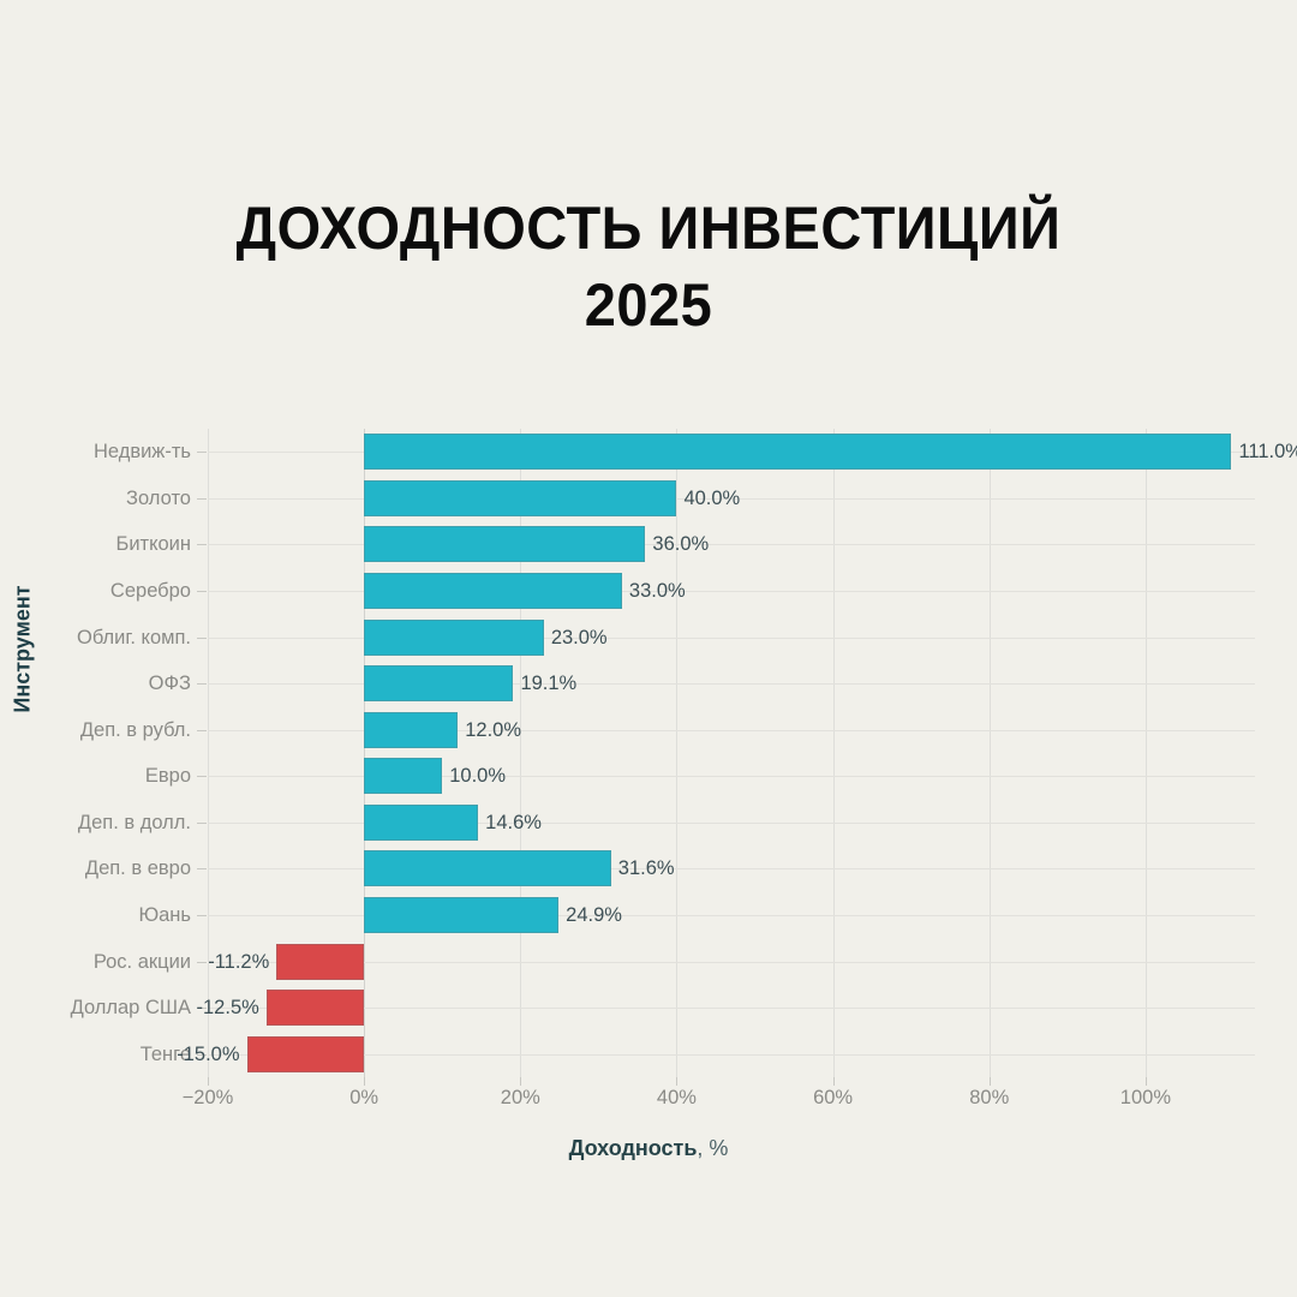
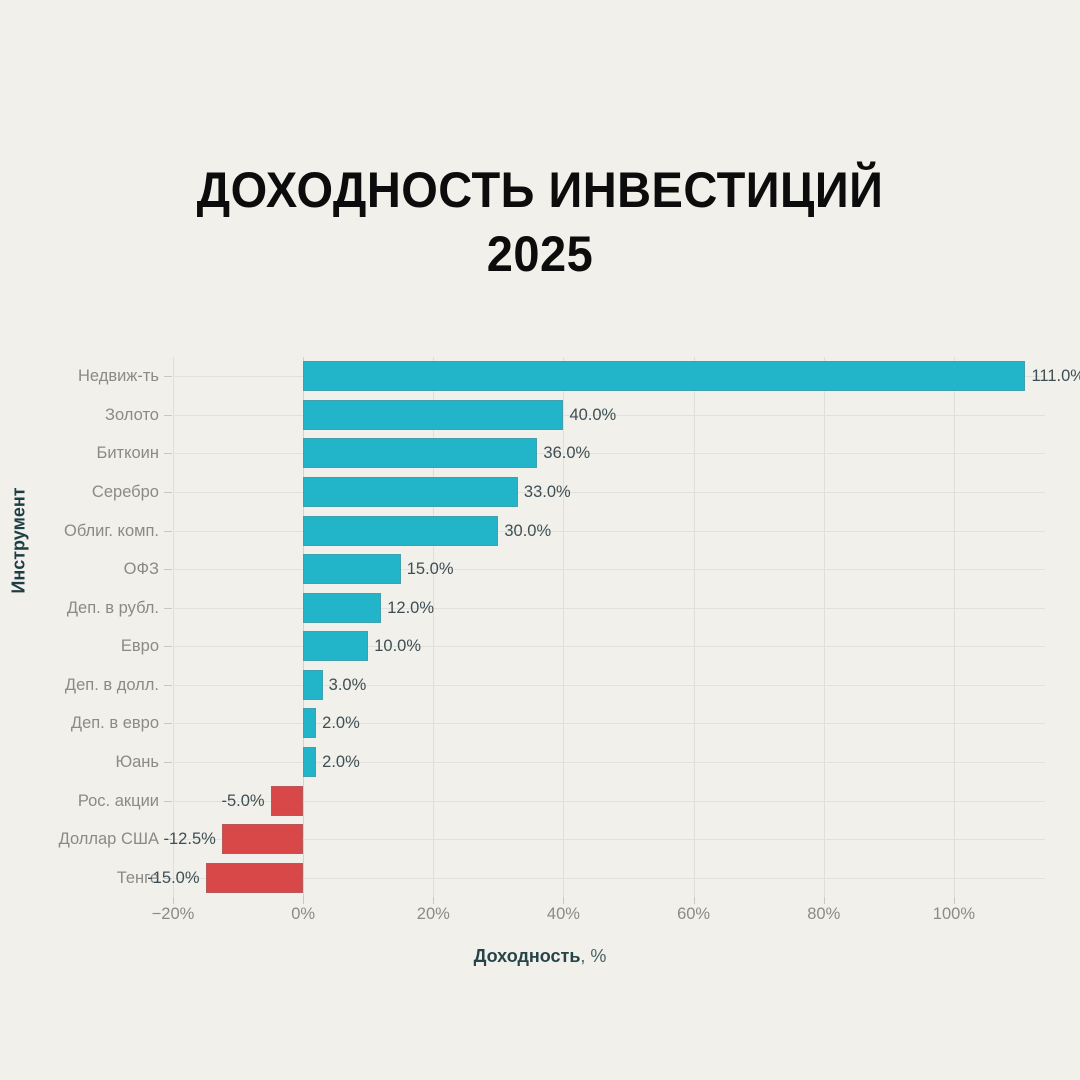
Облиг. комп.: 23.0% -> 30.0%
ОФЗ: 19.1% -> 15.0%
Деп. в долл.: 14.6% -> 3.0%
Деп. в евро: 31.6% -> 2.0%
Юань: 24.9% -> 2.0%
Рос. акции: -11.2% -> -5.0%
